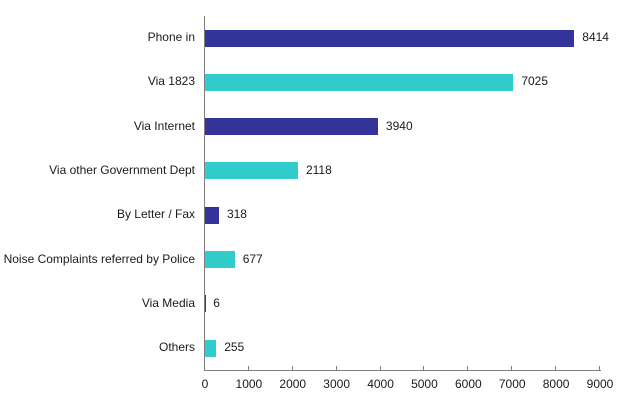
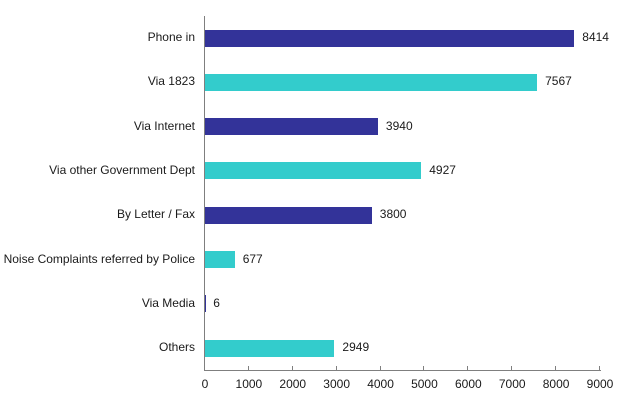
Via 1823: 7025 -> 7567
Via other Government Dept: 2118 -> 4927
By Letter / Fax: 318 -> 3800
Others: 255 -> 2949
